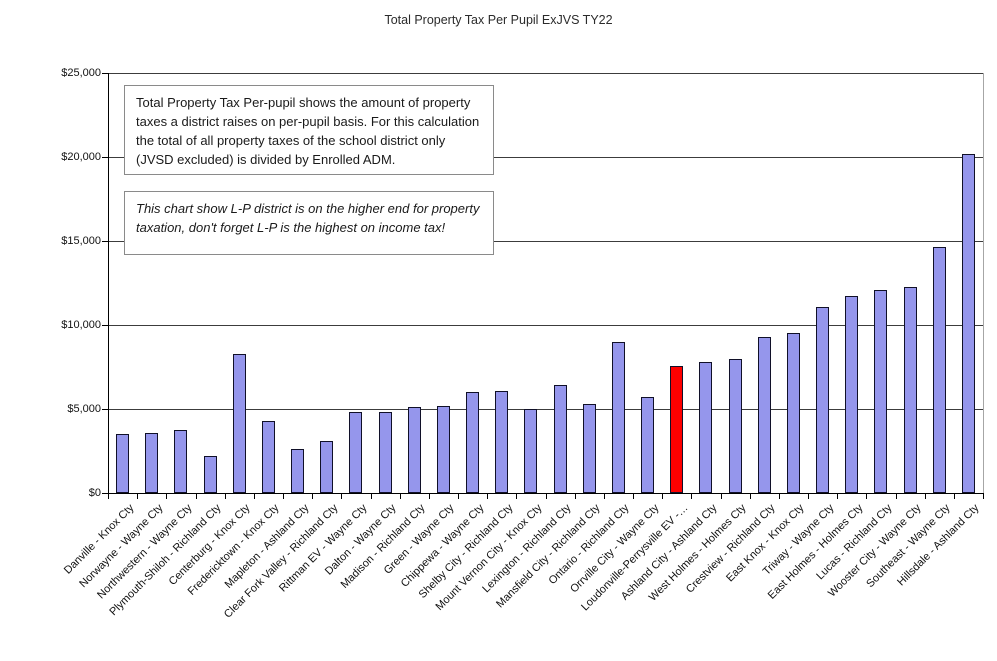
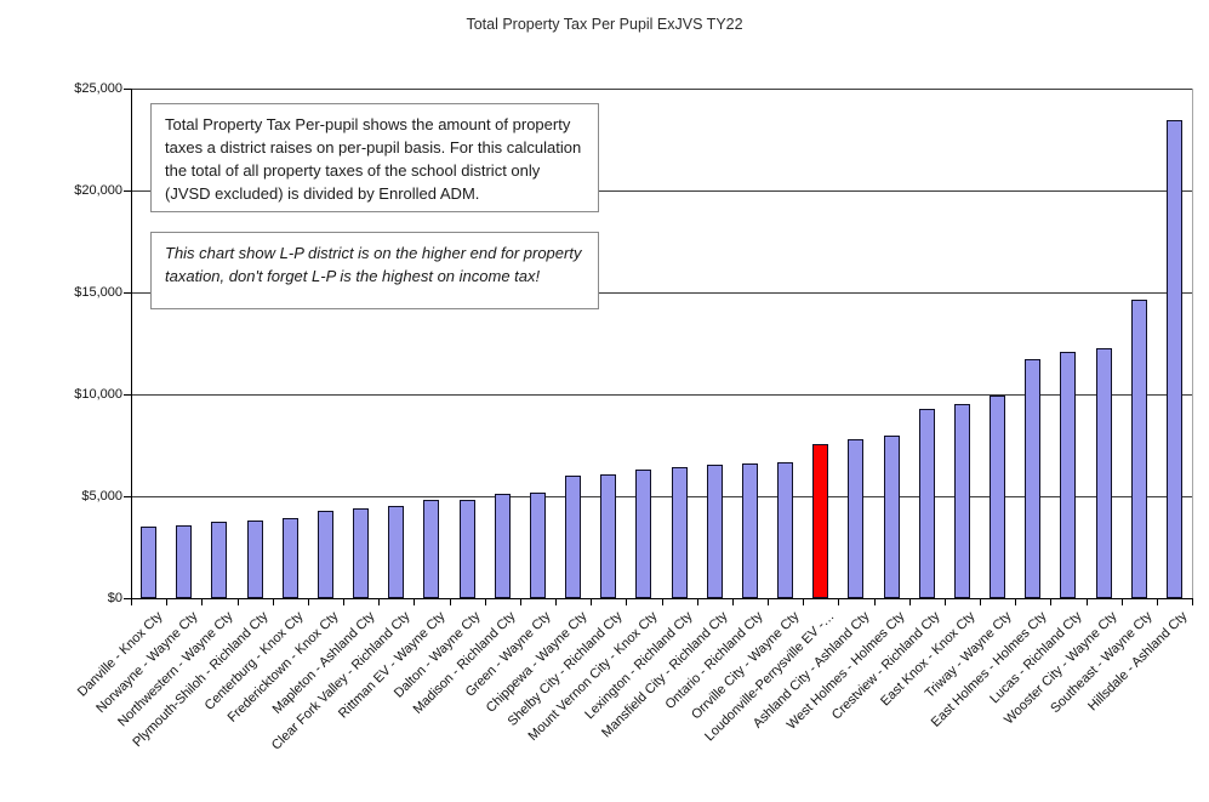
Plymouth-Shiloh - Richland Cty: $2200 -> $3800
Centerburg - Knox Cty: $8300 -> $3900
Mapleton - Ashland Cty: $2600 -> $4400
Clear Fork Valley - Richland Cty: $3100 -> $4500
Mount Vernon City - Knox Cty: $5000 -> $6300
Mansfield City - Richland Cty: $5300 -> $6600
Ontario - Richland Cty: $9000 -> $6600
Orrville City - Wayne Cty: $5700 -> $6600
Triway - Wayne Cty: $11100 -> $10000
Hillsdale - Ashland Cty: $20200 -> $23400
